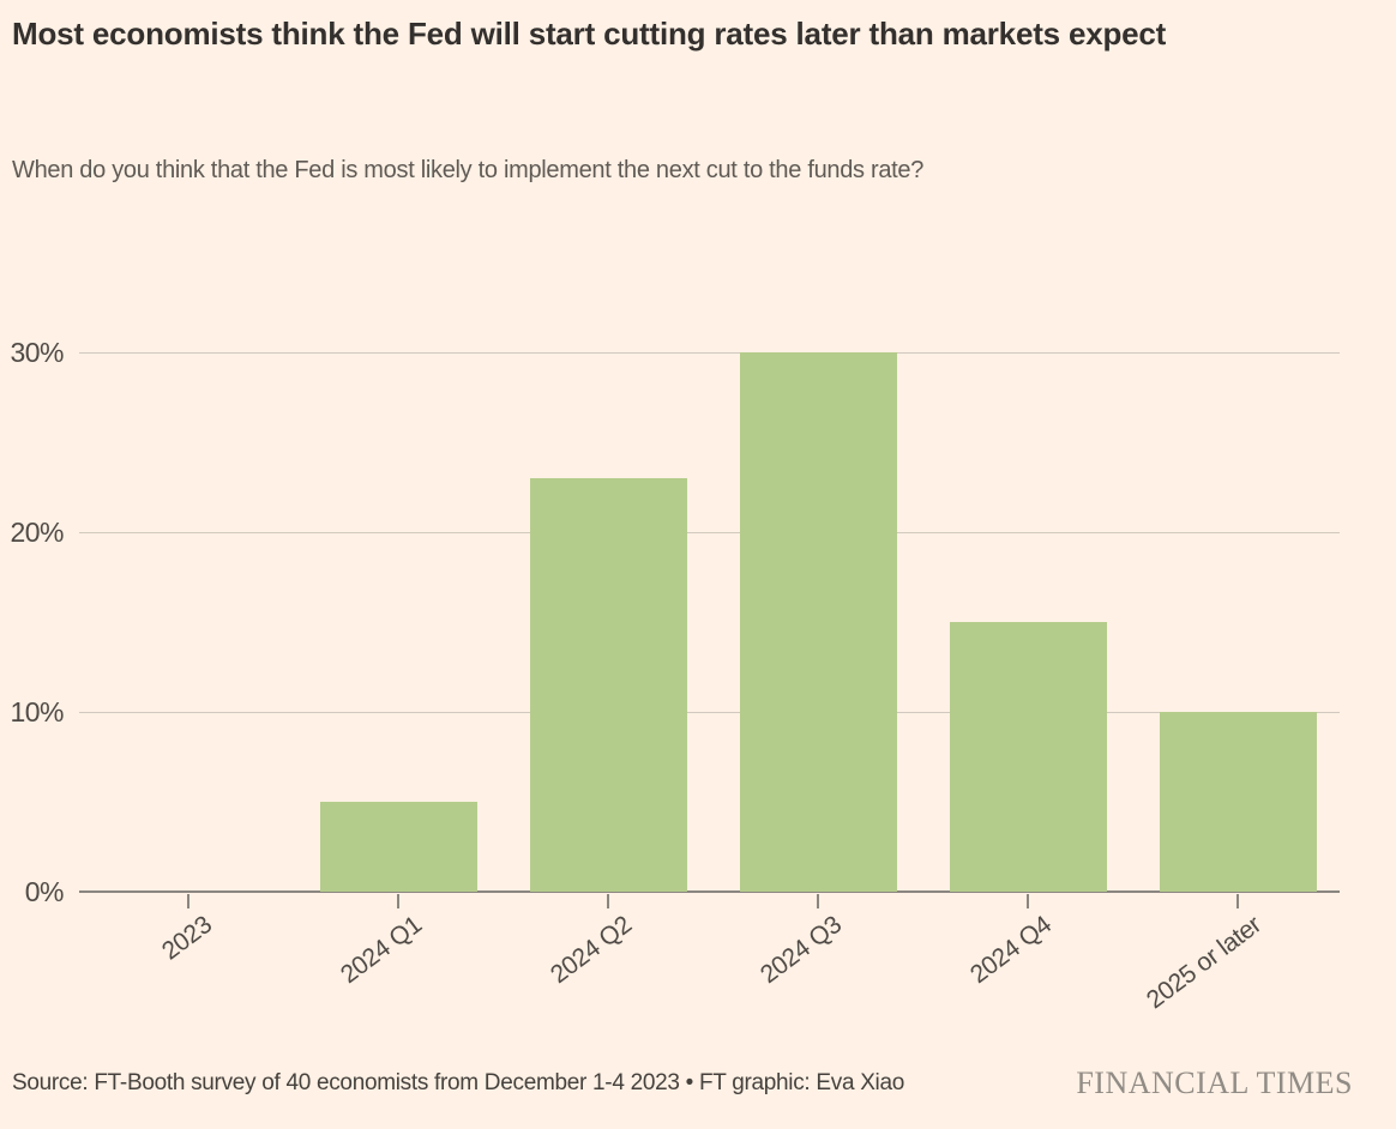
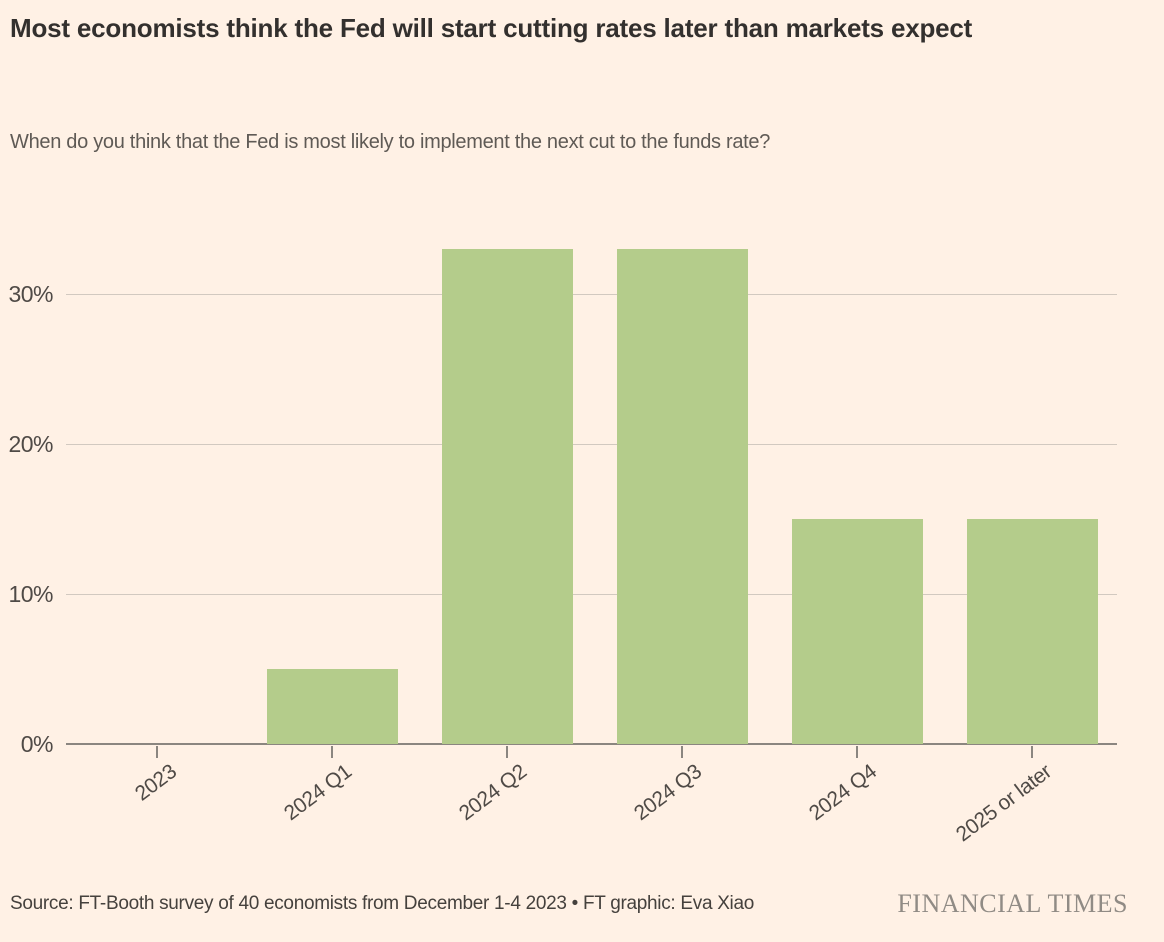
2024 Q2: 23% -> 33%
2024 Q3: 30% -> 33%
2025 or later: 10% -> 15%
